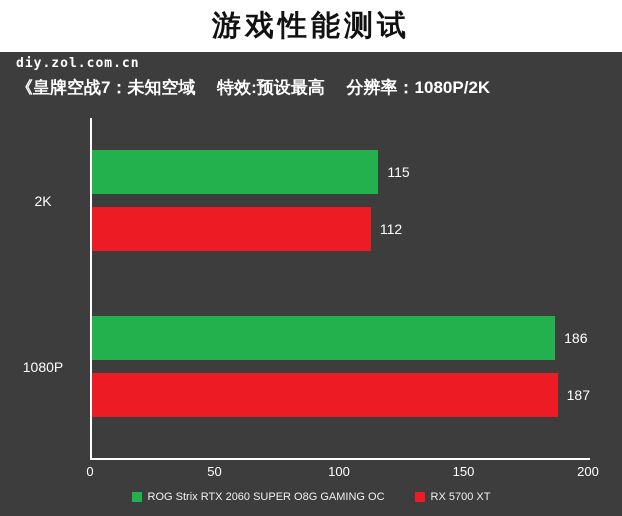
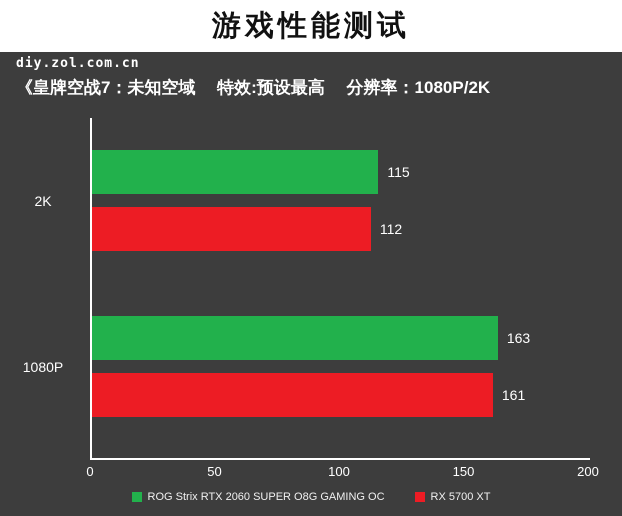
ROG Strix RTX 2060 SUPER O8G GAMING OC/1080P: 186 -> 163
RX 5700 XT/1080P: 187 -> 161
